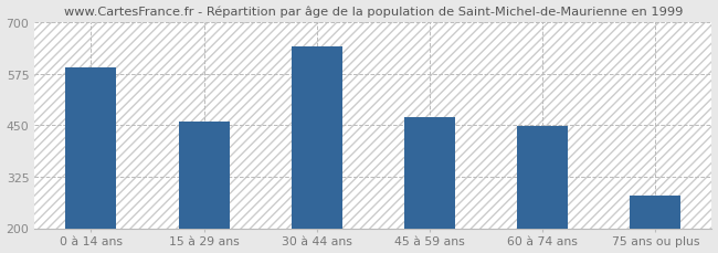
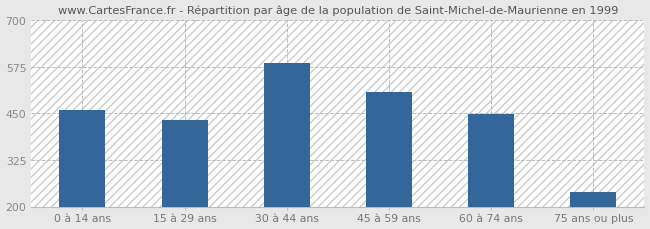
0 à 14 ans: 590 -> 460
15 à 29 ans: 460 -> 432
30 à 44 ans: 640 -> 585
45 à 59 ans: 470 -> 508
75 ans ou plus: 280 -> 238
